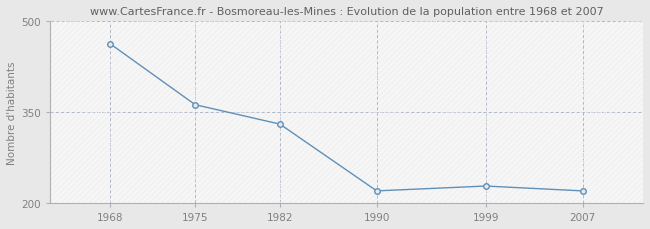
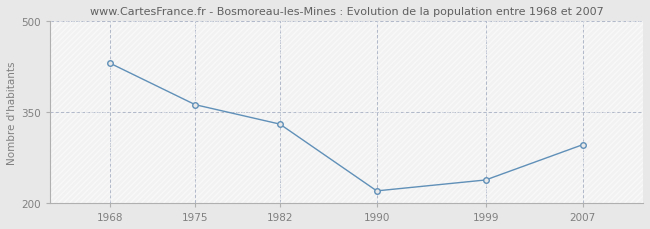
1968: 462 -> 430
1999: 228 -> 238
2007: 220 -> 296
